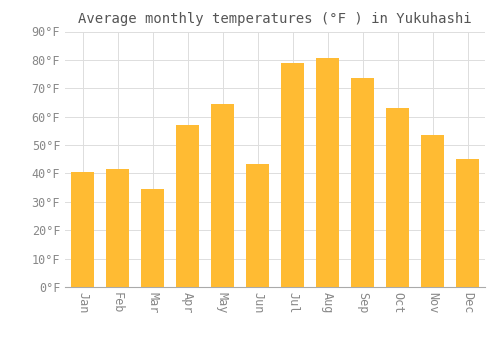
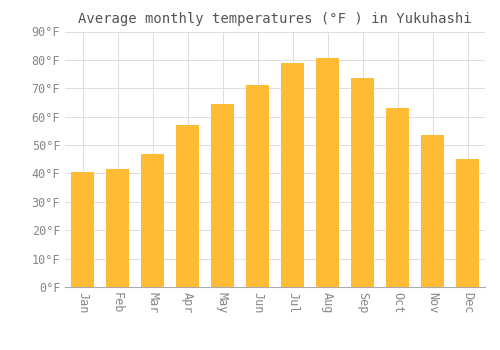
Mar: 34.5°F -> 47.0°F
Jun: 43.5°F -> 71.0°F
